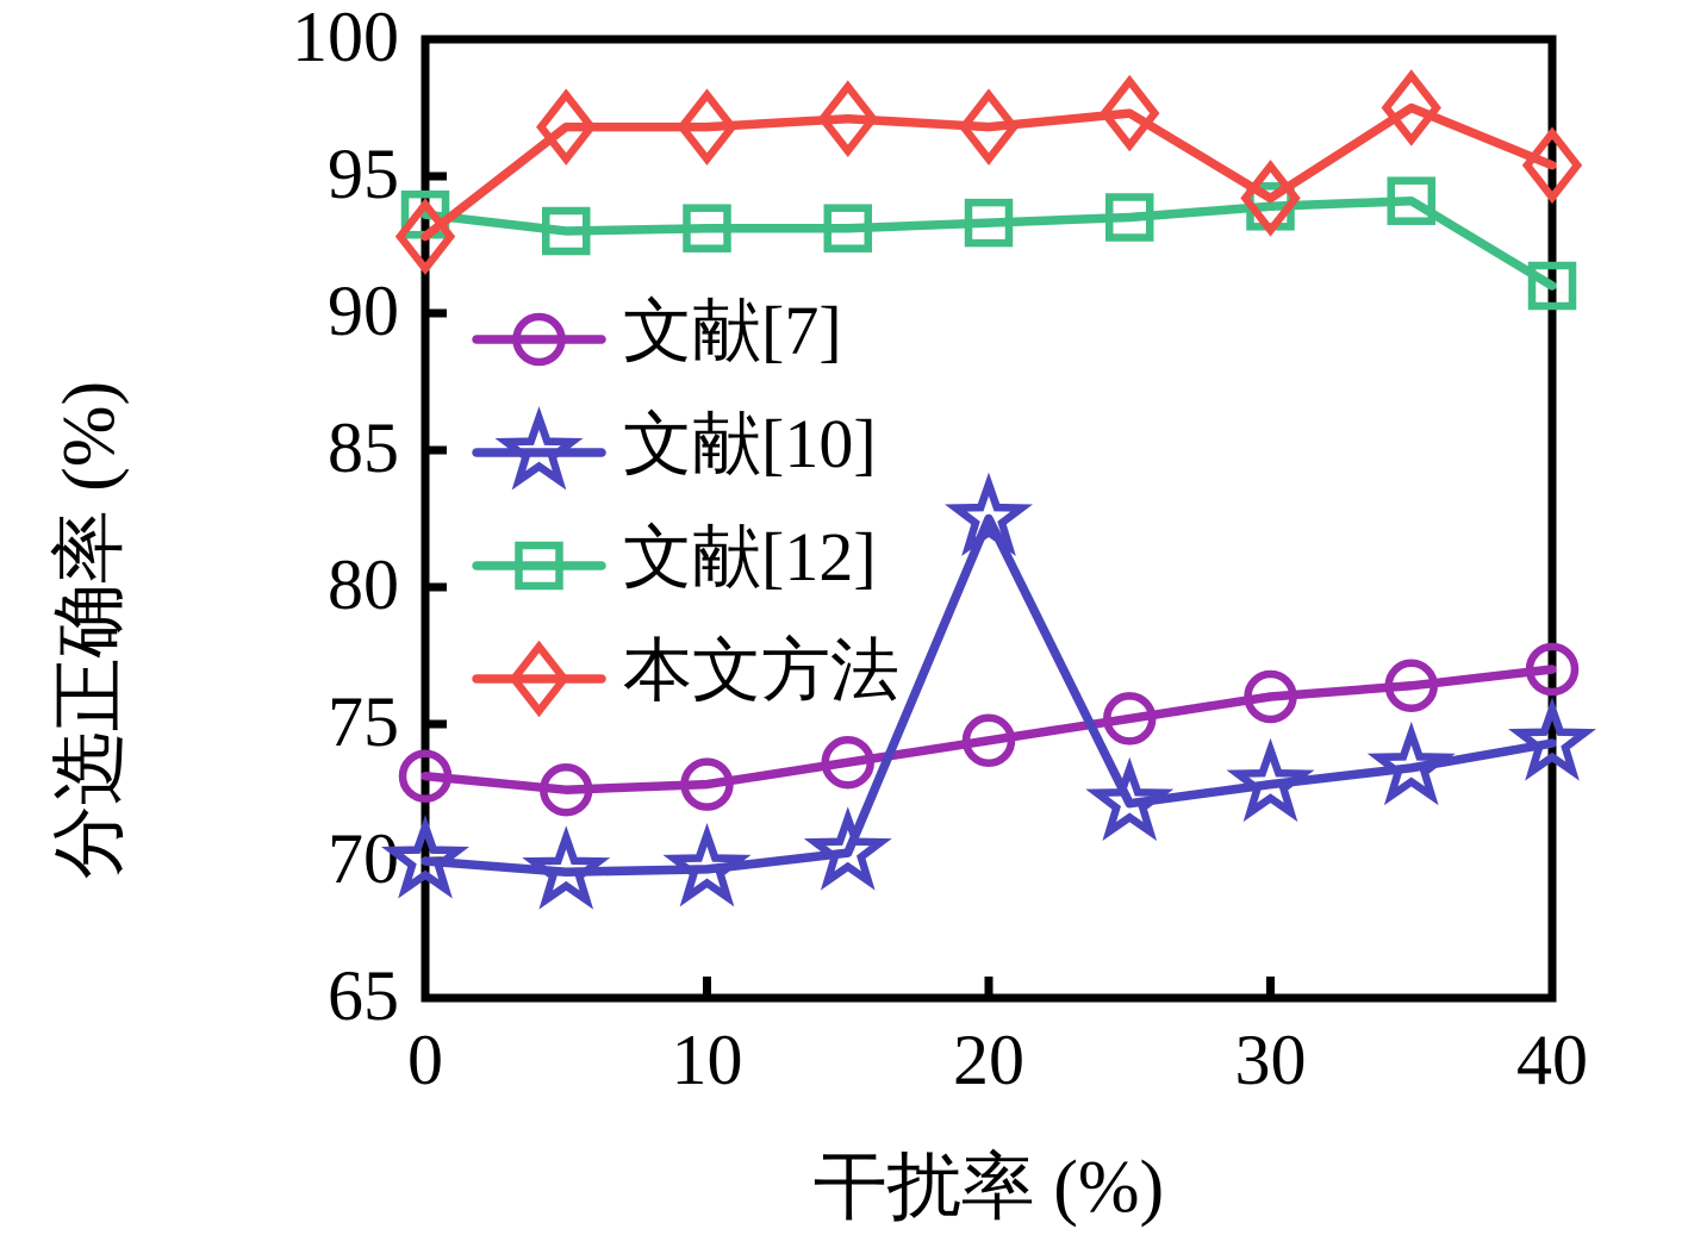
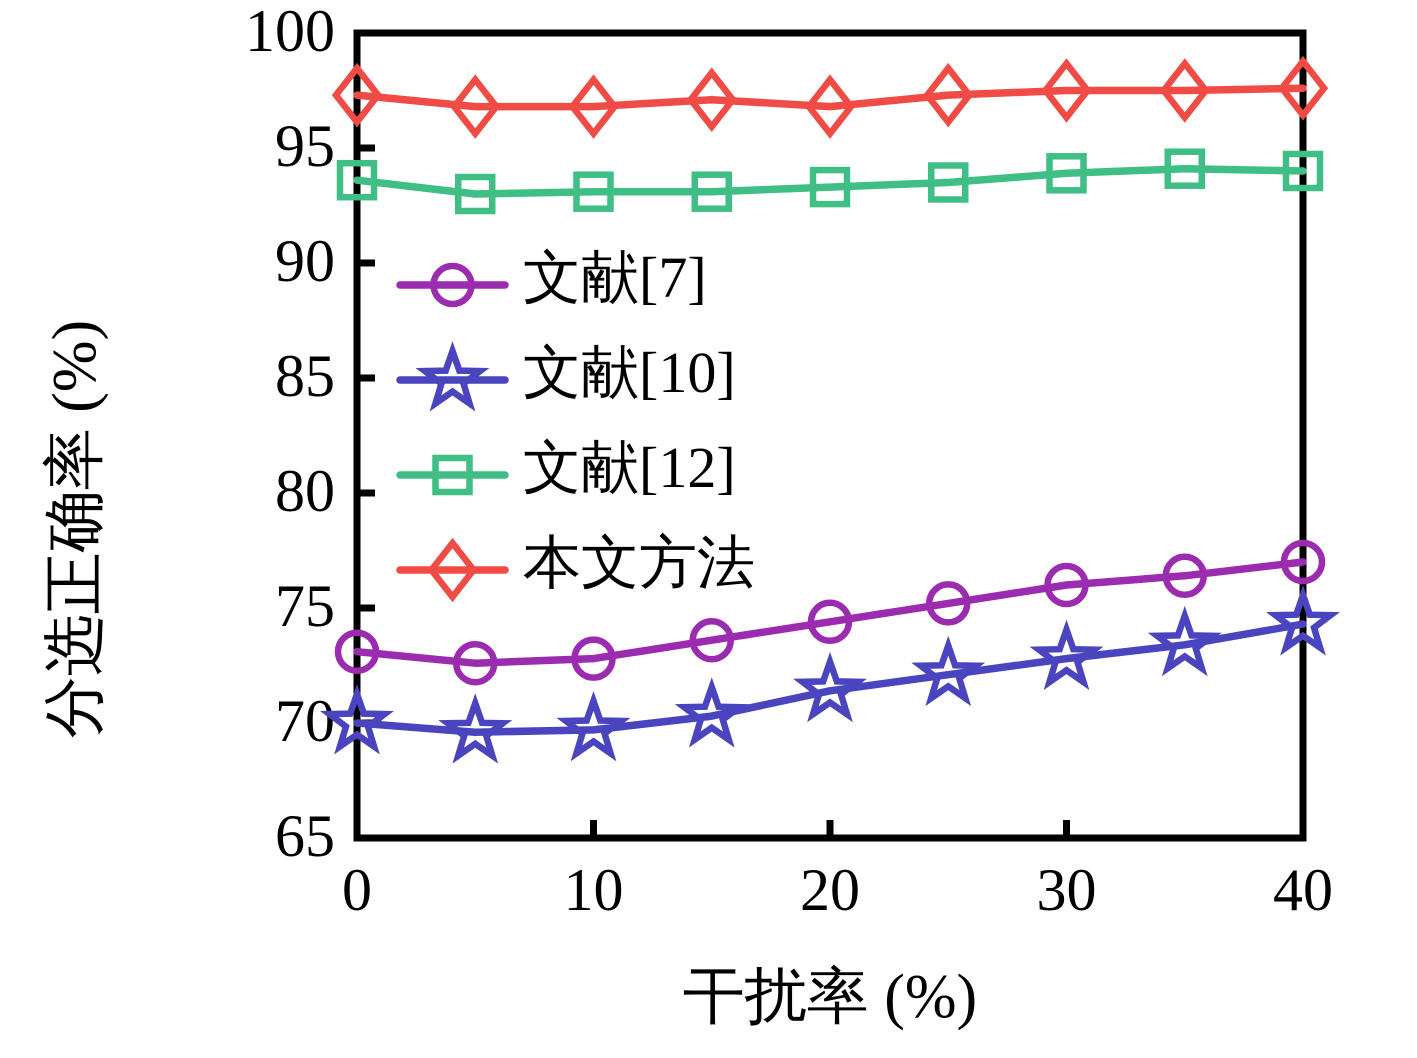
本文方法/0: 92.8 -> 97.3
文献[10]/20: 82.5 -> 71.4
本文方法/30: 94.2 -> 97.5
文献[12]/40: 91.0 -> 94.0
本文方法/40: 95.4 -> 97.6
